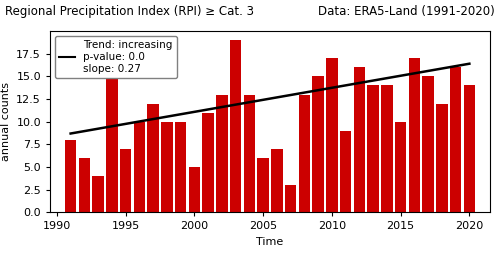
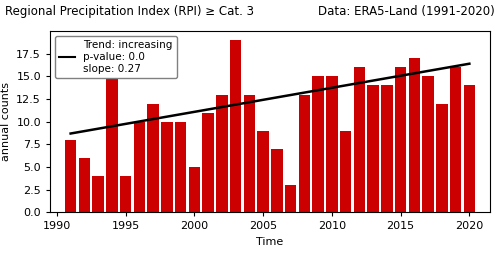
1995: 7 -> 4
2005: 6 -> 9
2010: 17 -> 15
2015: 10 -> 16
